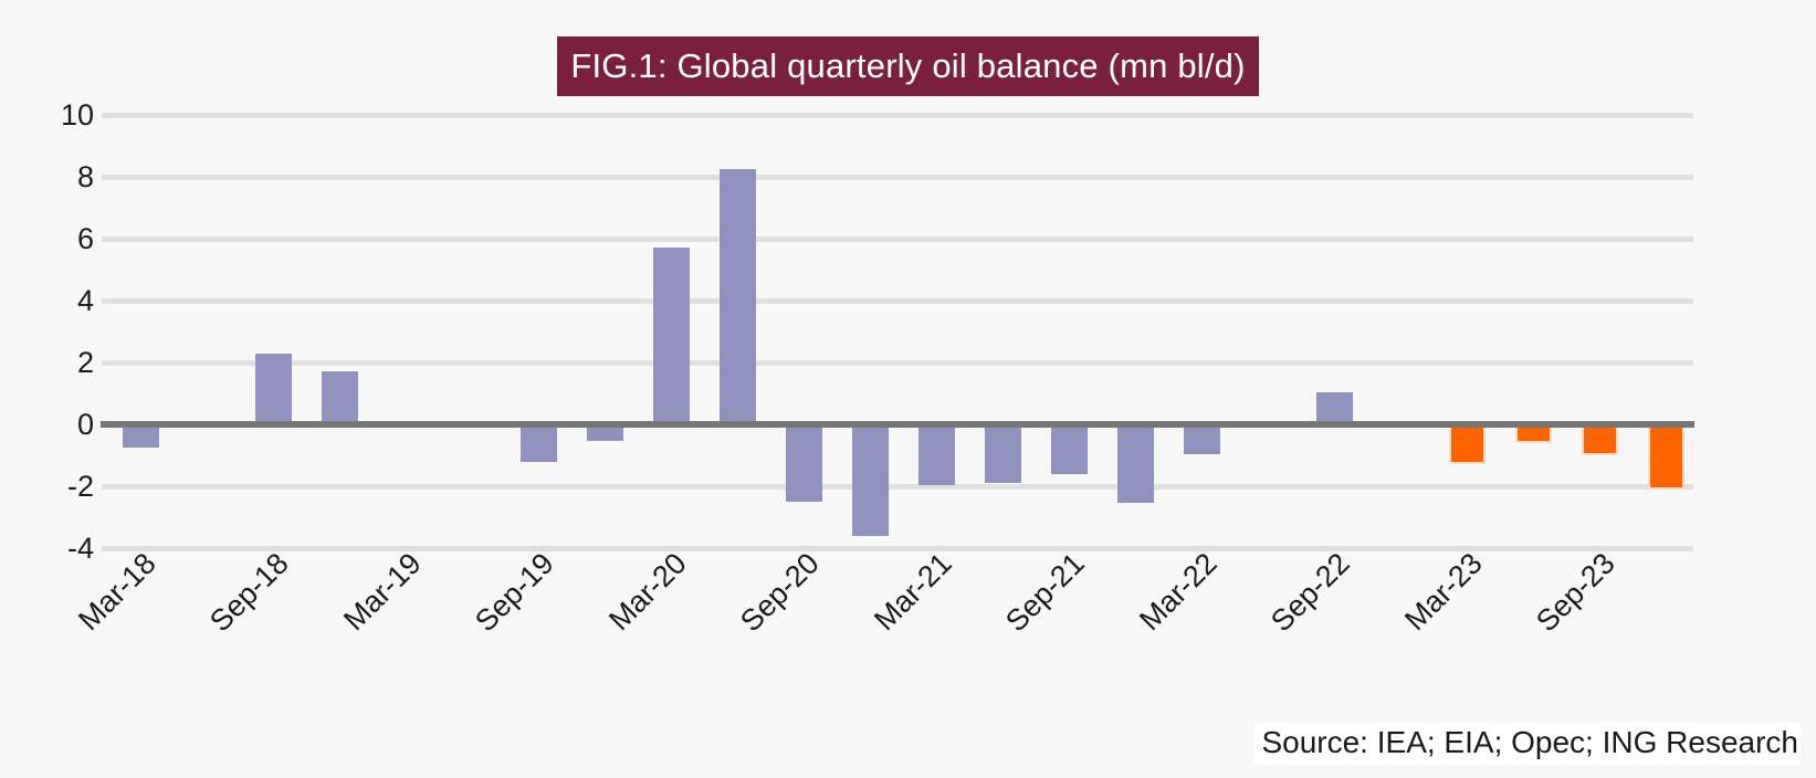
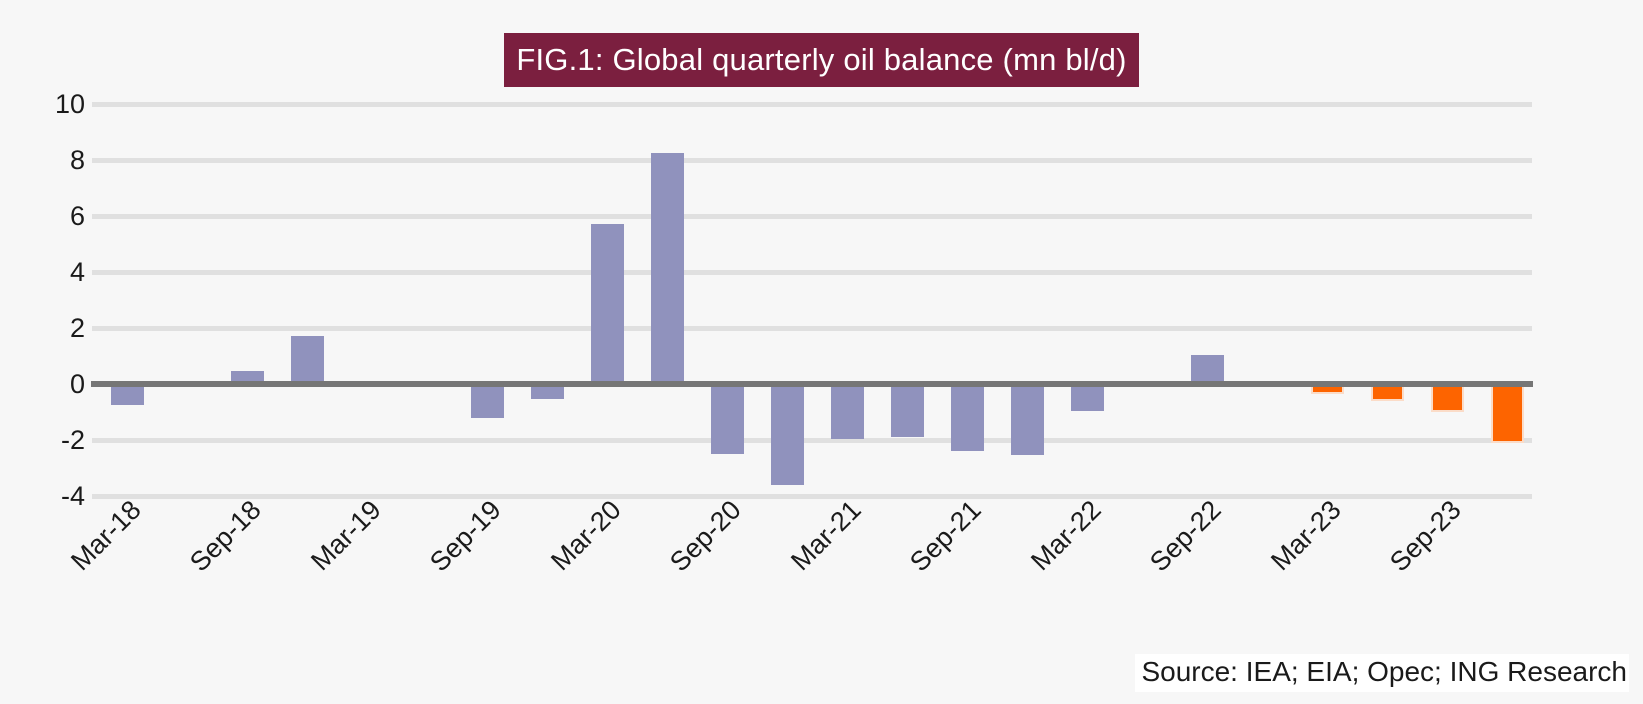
Sep-18: 2.3 -> 0.5
Sep-21: -1.6 -> -2.4
Mar-23: -1.3 -> -0.3
